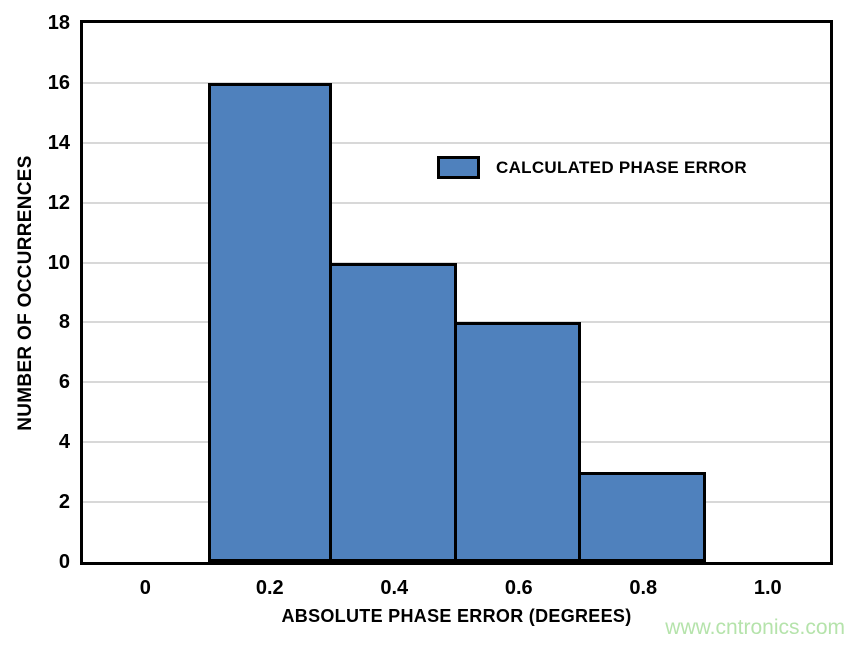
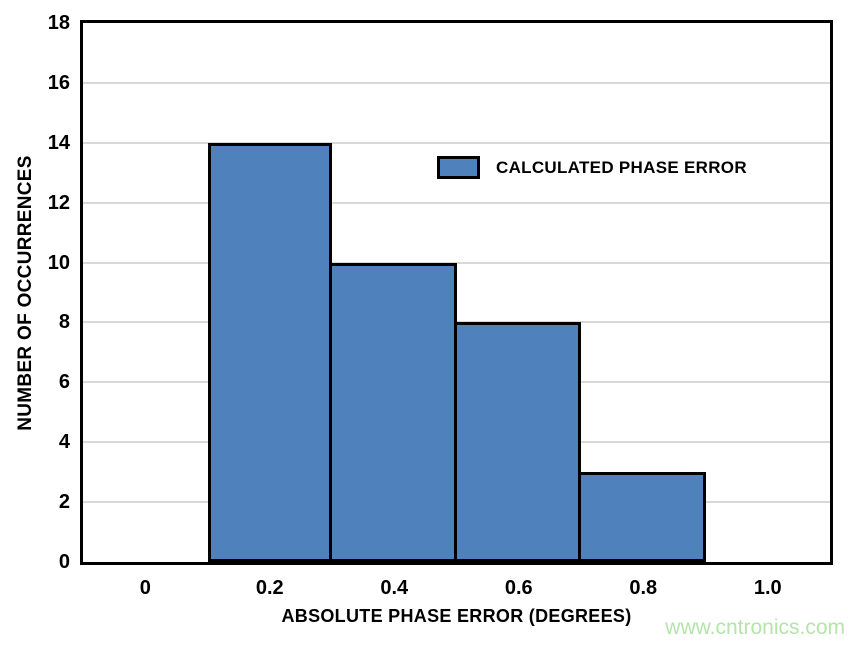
0.2: 16 -> 14
